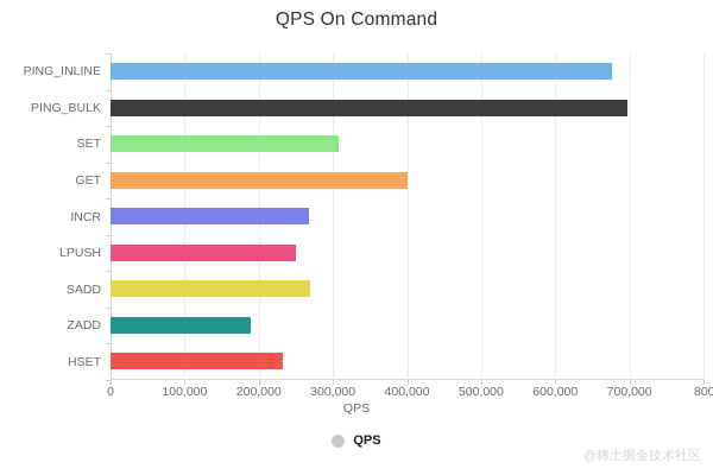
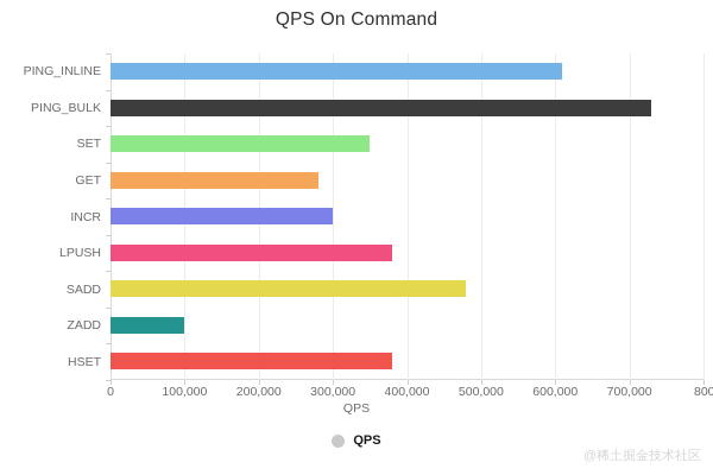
PING_INLINE: 680000 -> 610000
PING_BULK: 700000 -> 730000
SET: 310000 -> 350000
GET: 400000 -> 280000
INCR: 270000 -> 300000
LPUSH: 250000 -> 380000
SADD: 270000 -> 480000
ZADD: 190000 -> 100000
HSET: 230000 -> 380000
